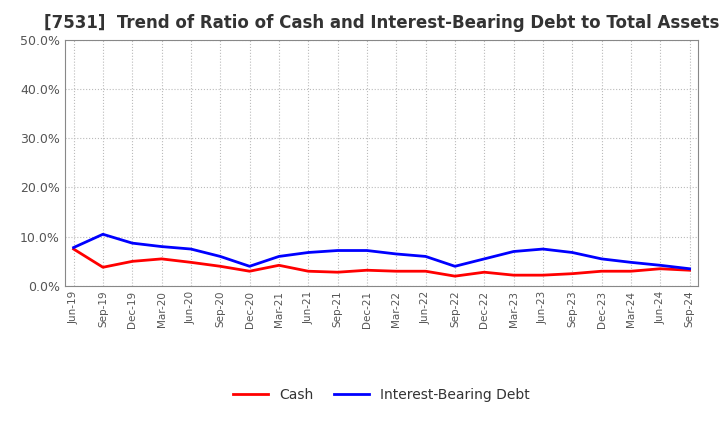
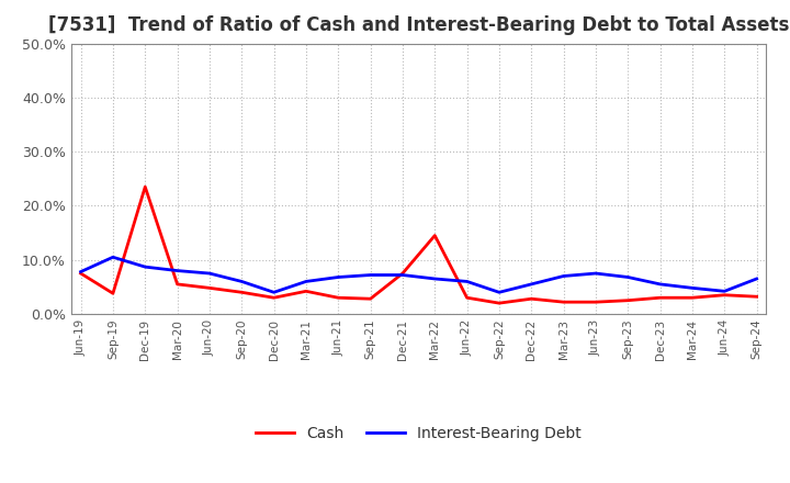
Cash/Dec-19: 5.0% -> 23.5%
Cash/Dec-21: 3.2% -> 7.5%
Cash/Mar-22: 3.0% -> 14.5%
Interest-Bearing Debt/Sep-24: 3.5% -> 6.5%
